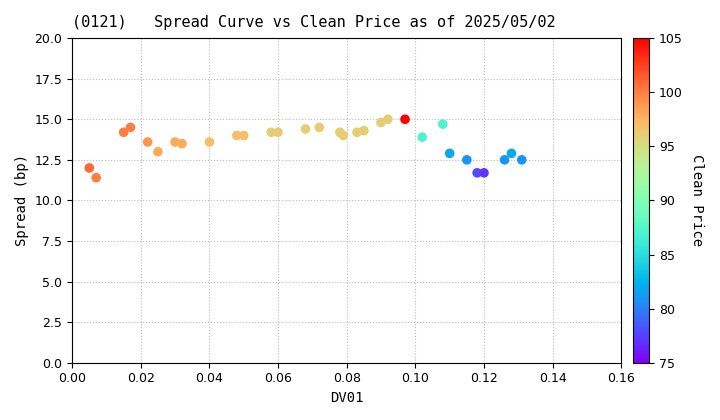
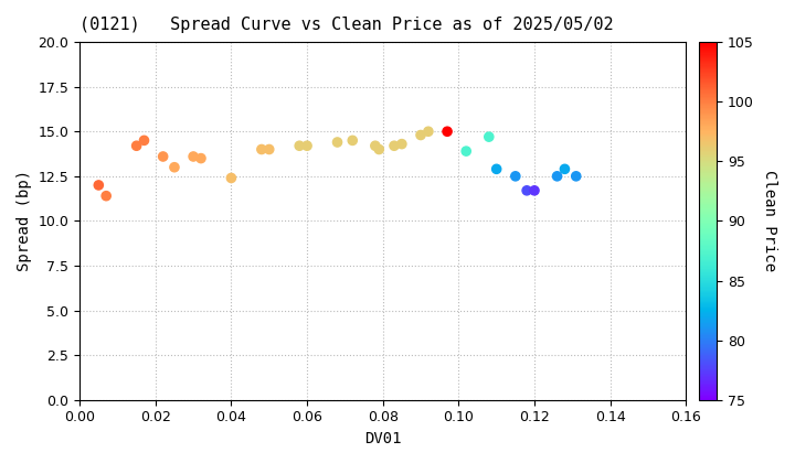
0.04: 13.6 -> 12.4
